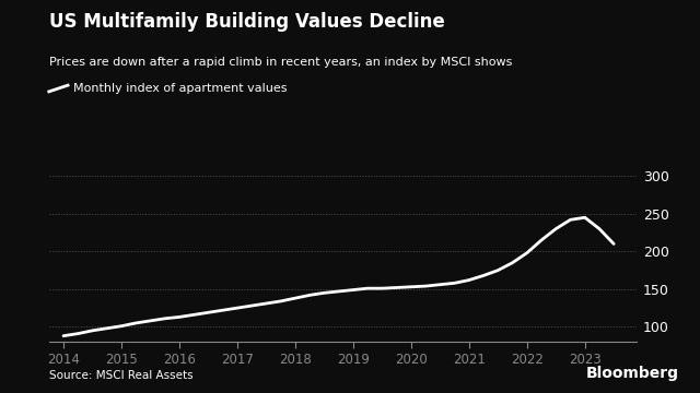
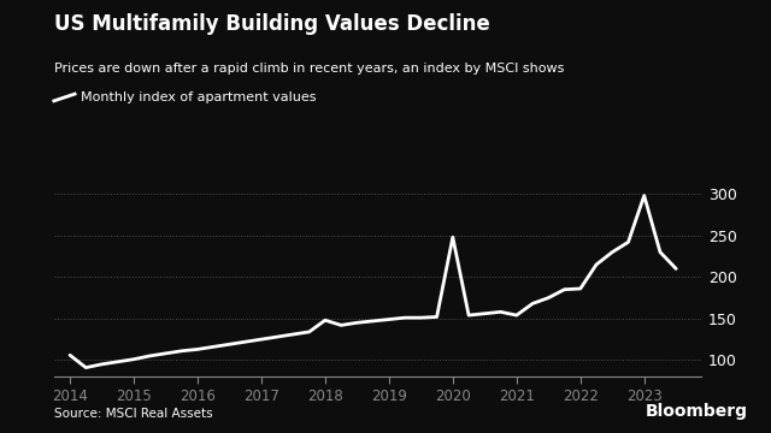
2014: 88 -> 106
2018: 138 -> 148
2020: 153 -> 248
2021: 162 -> 154
2022: 198 -> 186
2023: 245 -> 298
